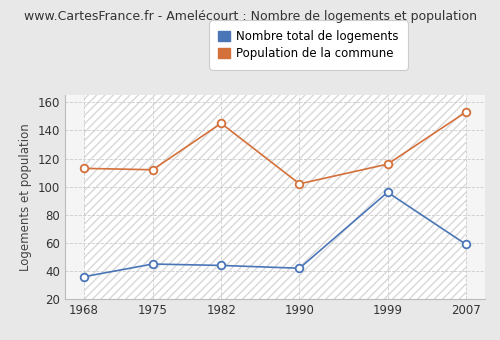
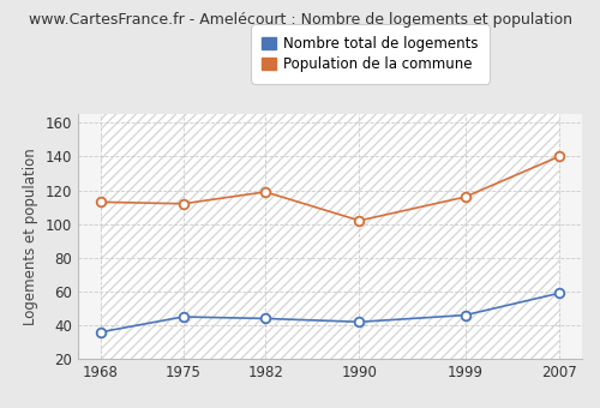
Population de la commune/1982: 145 -> 119
Nombre total de logements/1999: 96 -> 46
Population de la commune/2007: 153 -> 140
